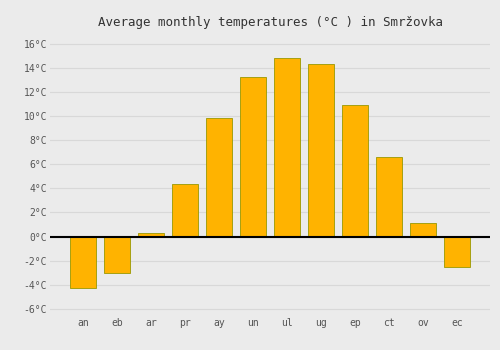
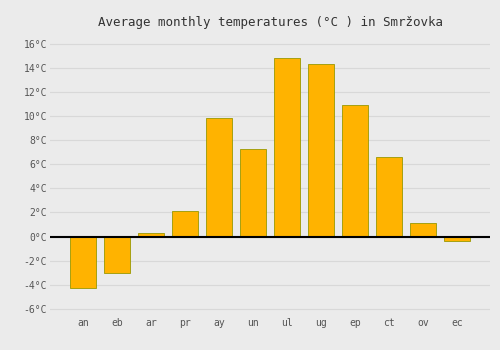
pr: 4.4°C -> 2.1°C
un: 13.2°C -> 7.3°C
ec: -2.5°C -> -0.4°C
